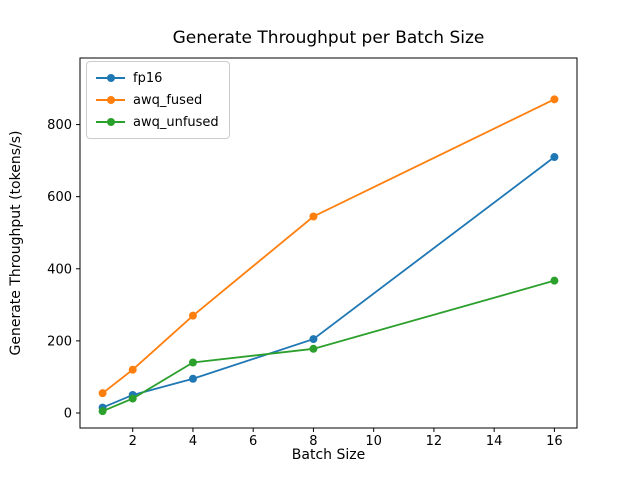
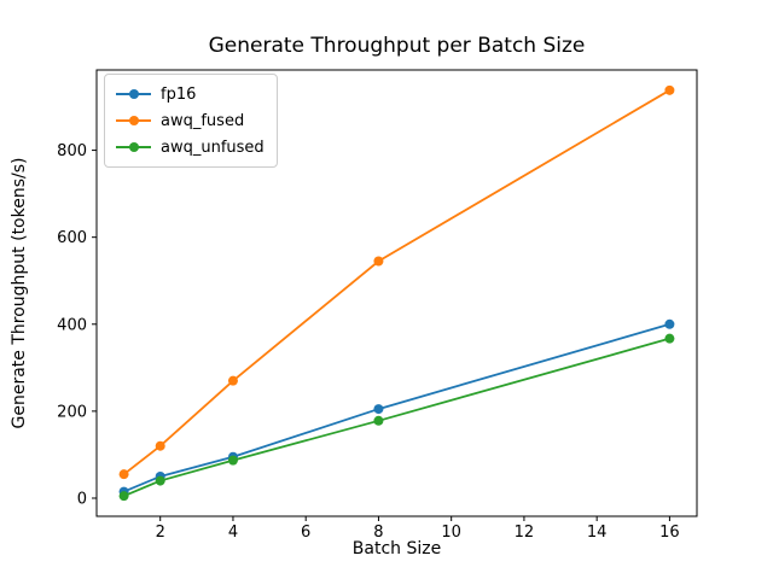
awq_unfused/4: 140 -> 90
fp16/16: 710 -> 400
awq_fused/16: 870 -> 940
